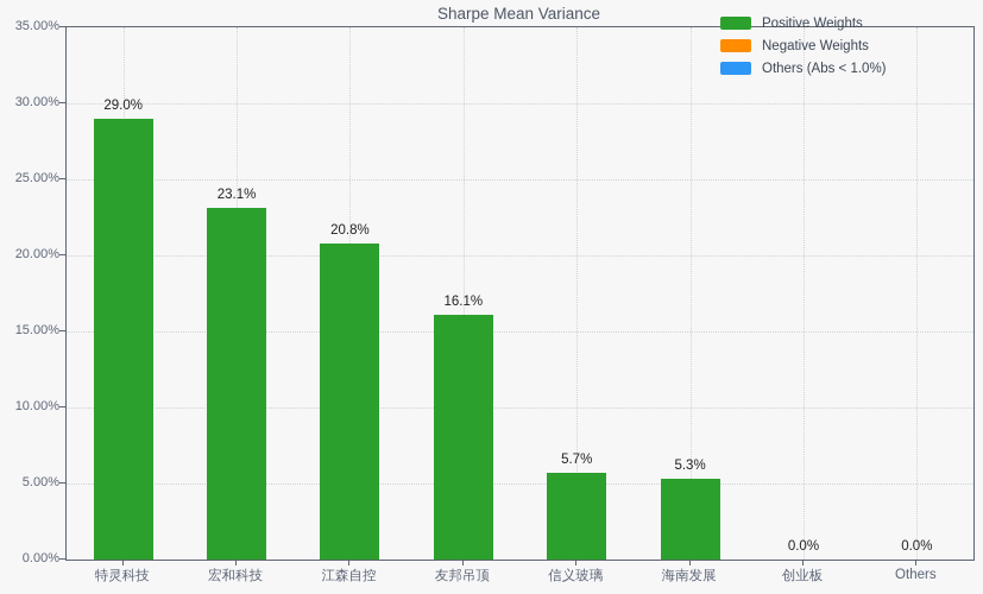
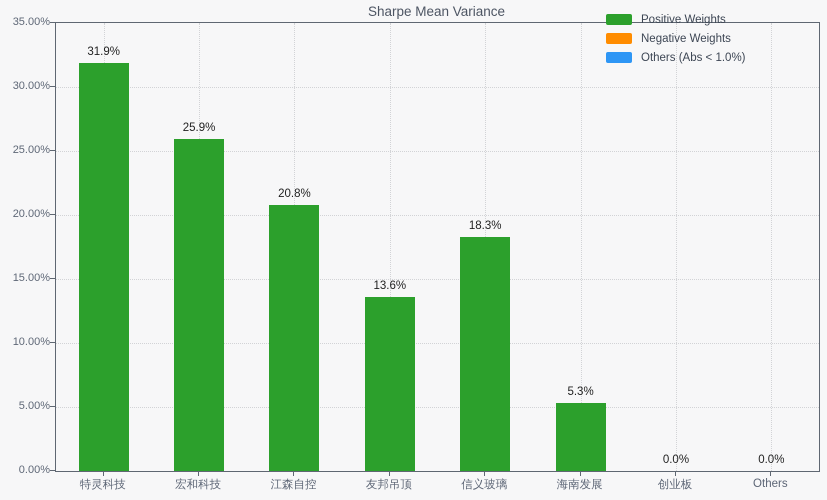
特灵科技: 29.0% -> 31.9%
宏和科技: 23.1% -> 25.9%
友邦吊顶: 16.1% -> 13.6%
信义玻璃: 5.7% -> 18.3%
